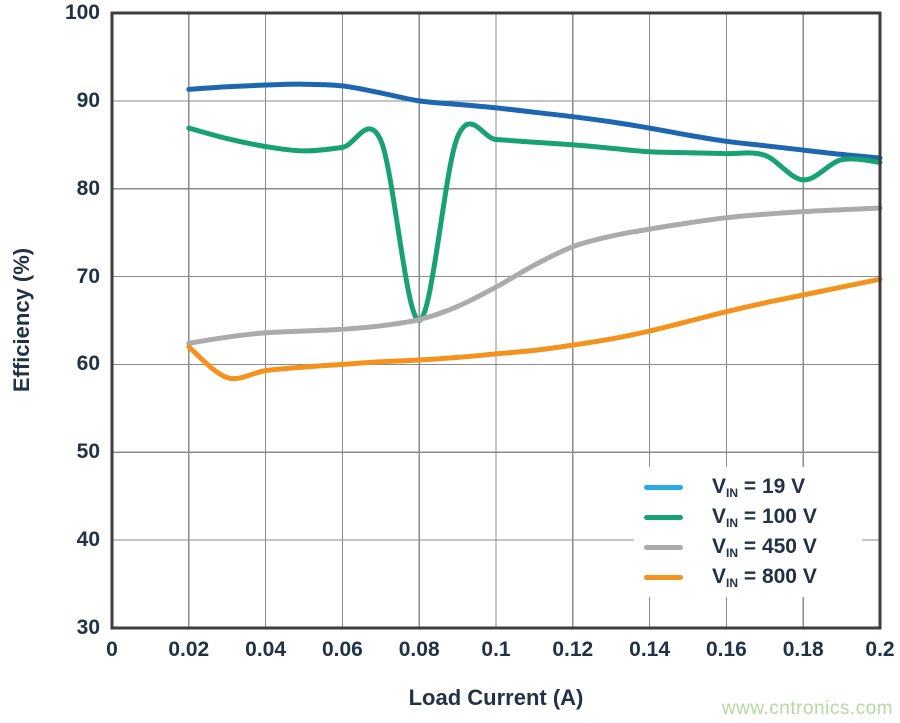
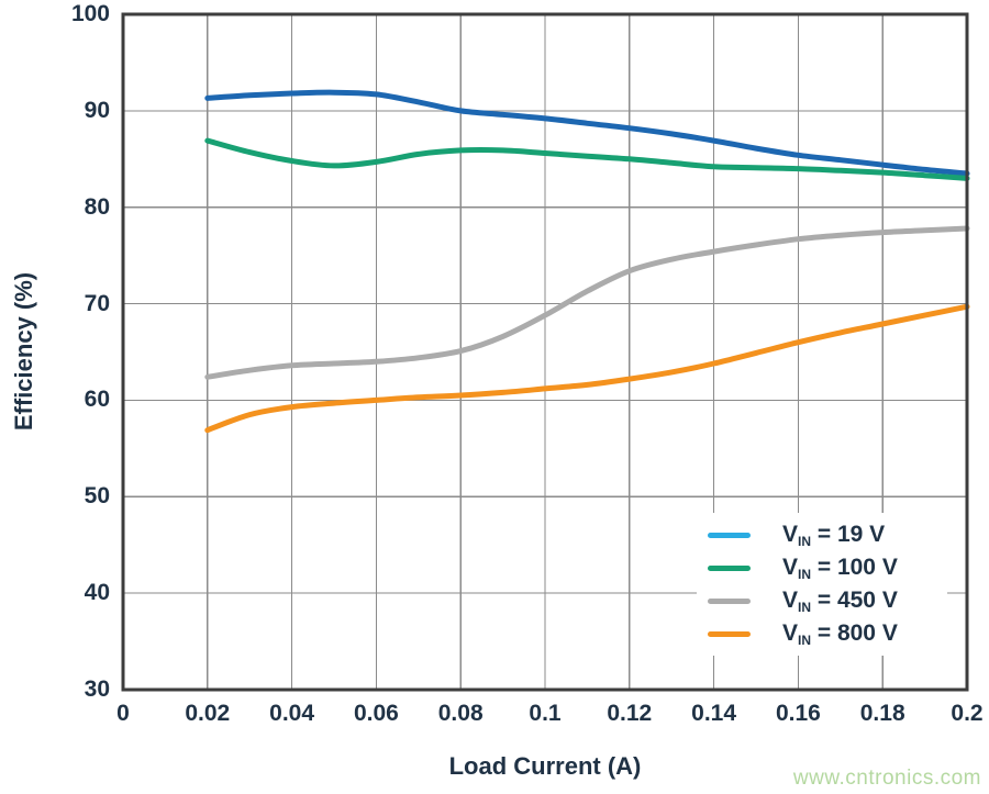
VIN = 800 V/0.02: 62 -> 57
VIN = 100 V/0.08: 65 -> 86
VIN = 100 V/0.18: 81 -> 84
